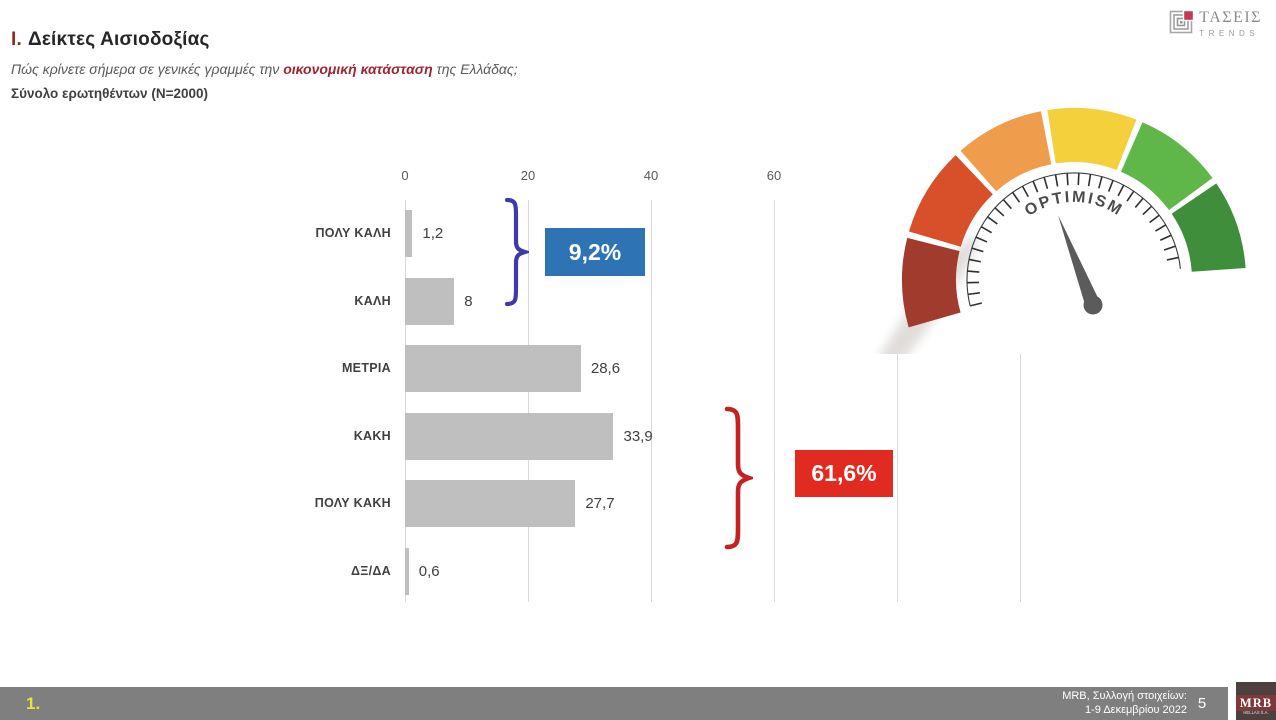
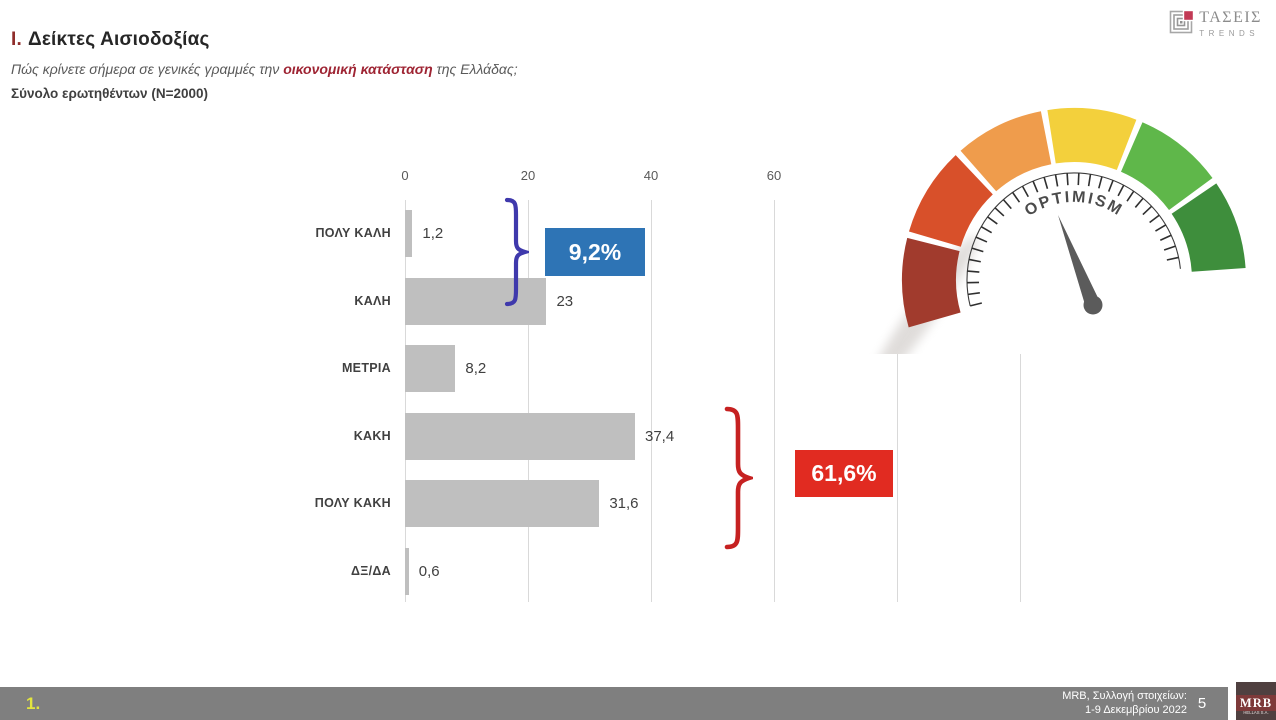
ΚΑΛΗ: 8 -> 23
ΜΕΤΡΙΑ: 28,6 -> 8,2
ΚΑΚΗ: 33,9 -> 37,4
ΠΟΛΥ ΚΑΚΗ: 27,7 -> 31,6
